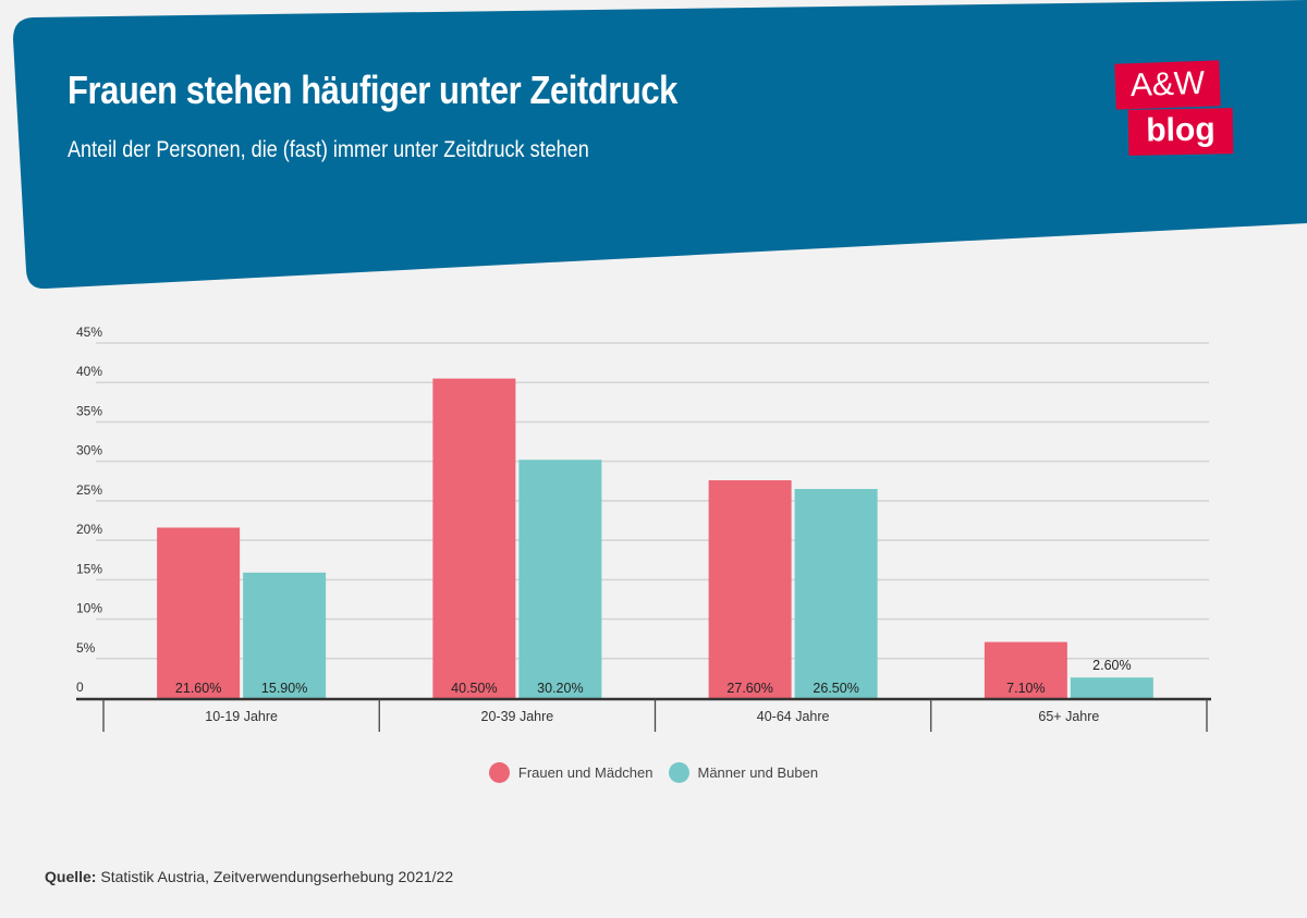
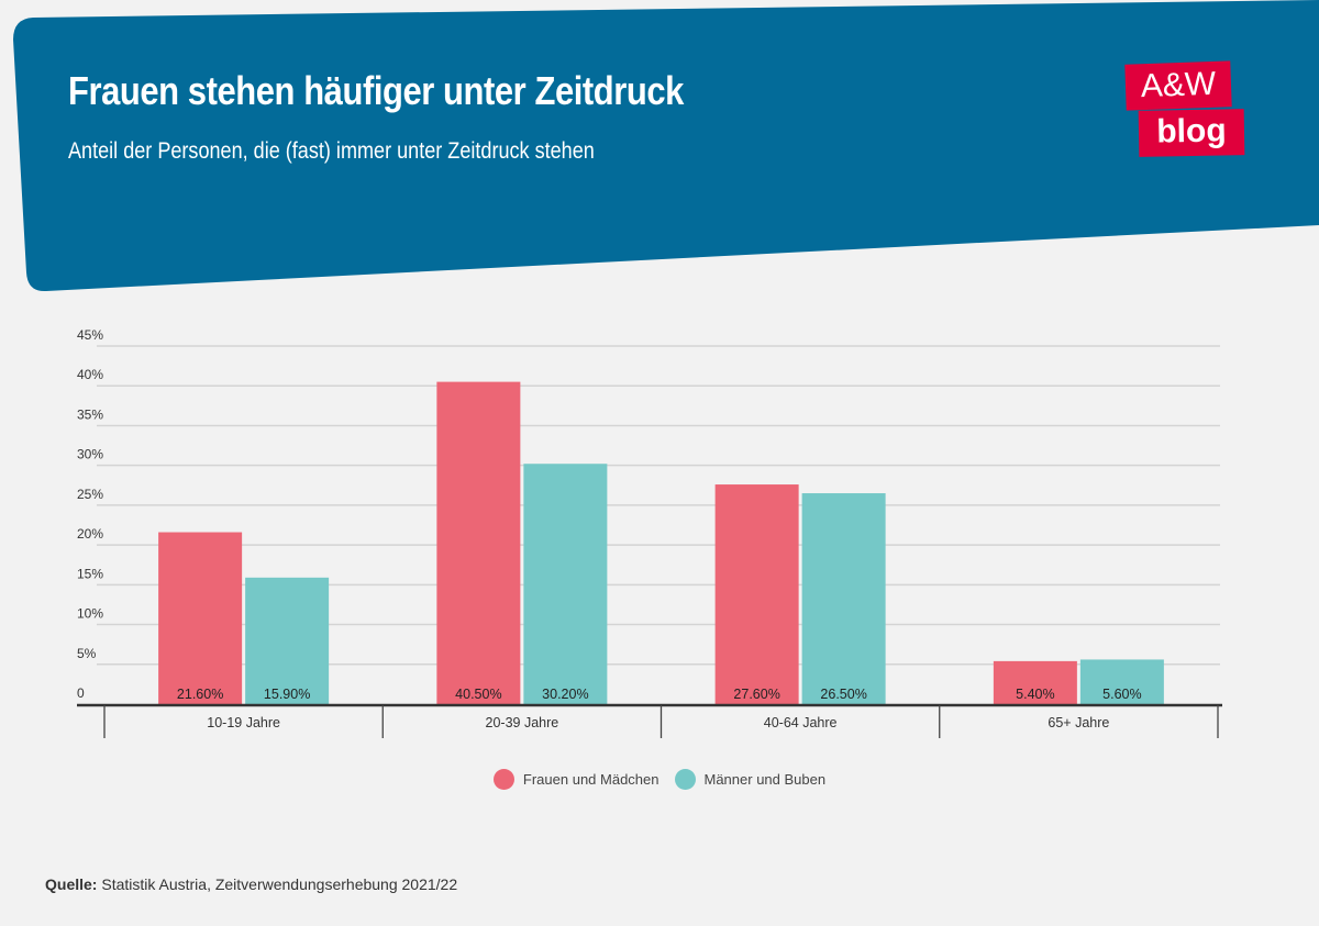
Frauen und Mädchen/65+ Jahre: 7.10% -> 5.40%
Männer und Buben/65+ Jahre: 2.60% -> 5.60%
